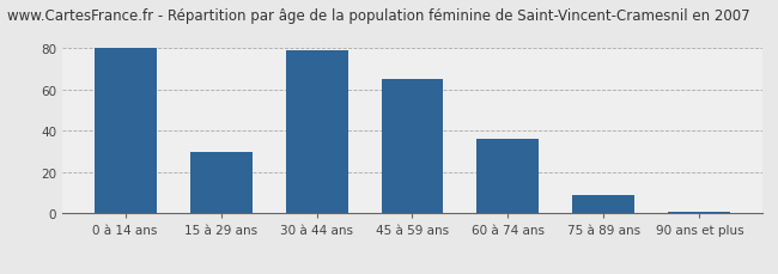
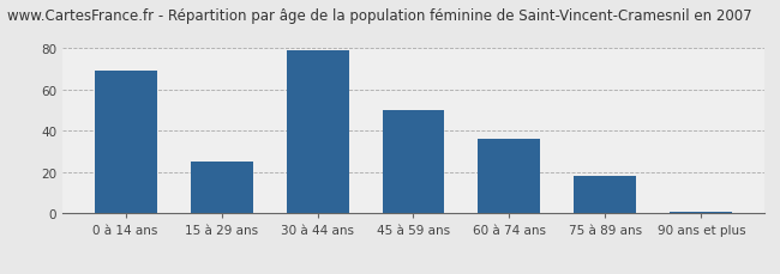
0 à 14 ans: 80 -> 69
15 à 29 ans: 30 -> 25
45 à 59 ans: 65 -> 50
75 à 89 ans: 9 -> 18
